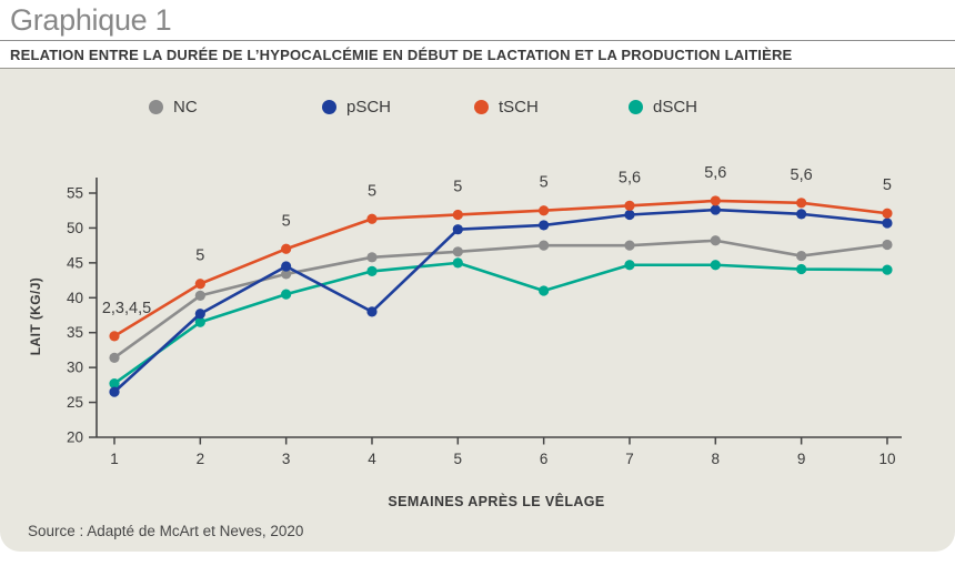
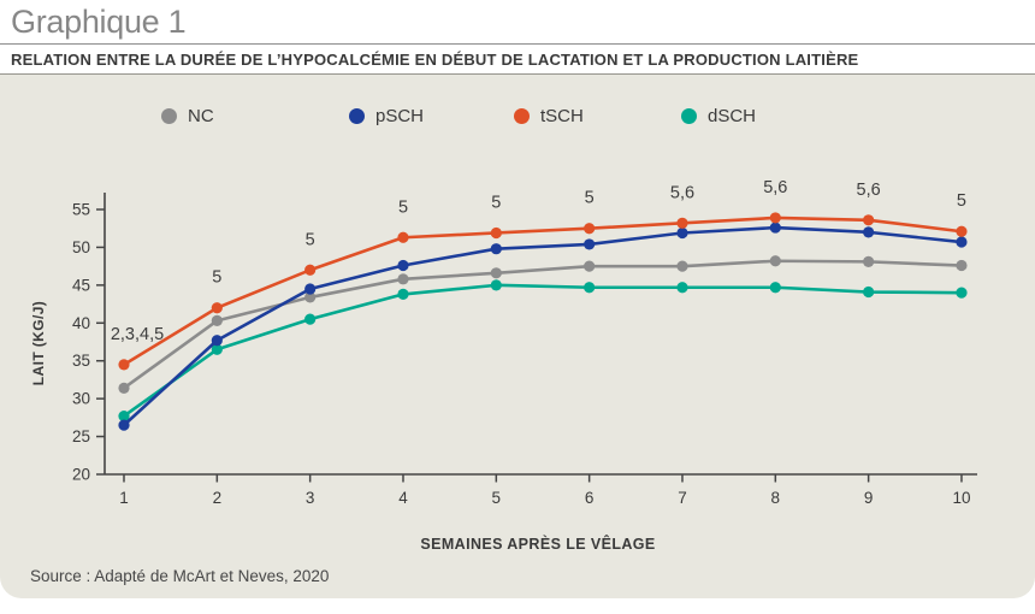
pSCH/4: 38 -> 48
dSCH/6: 41 -> 45
NC/9: 46 -> 48
